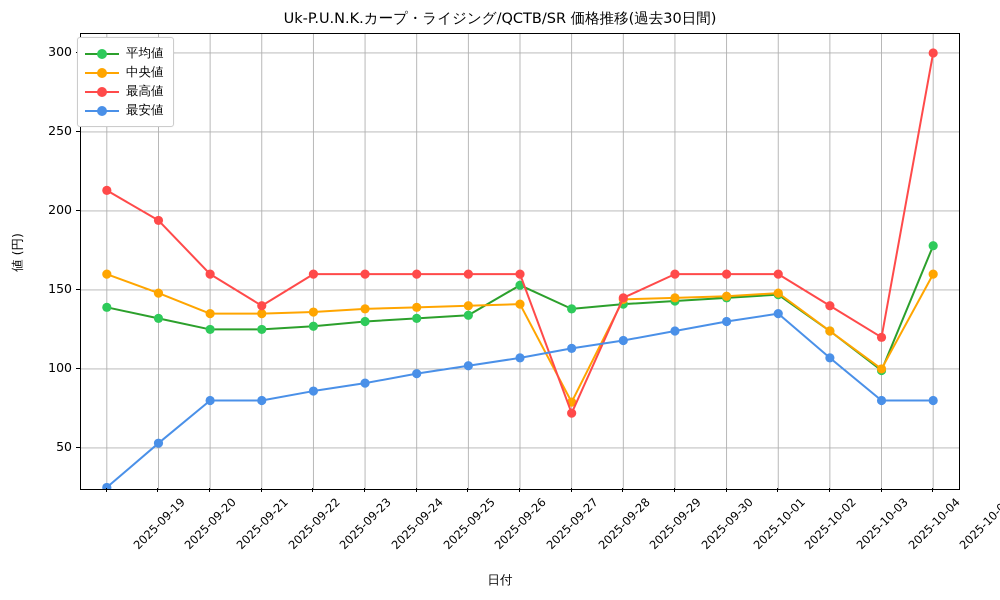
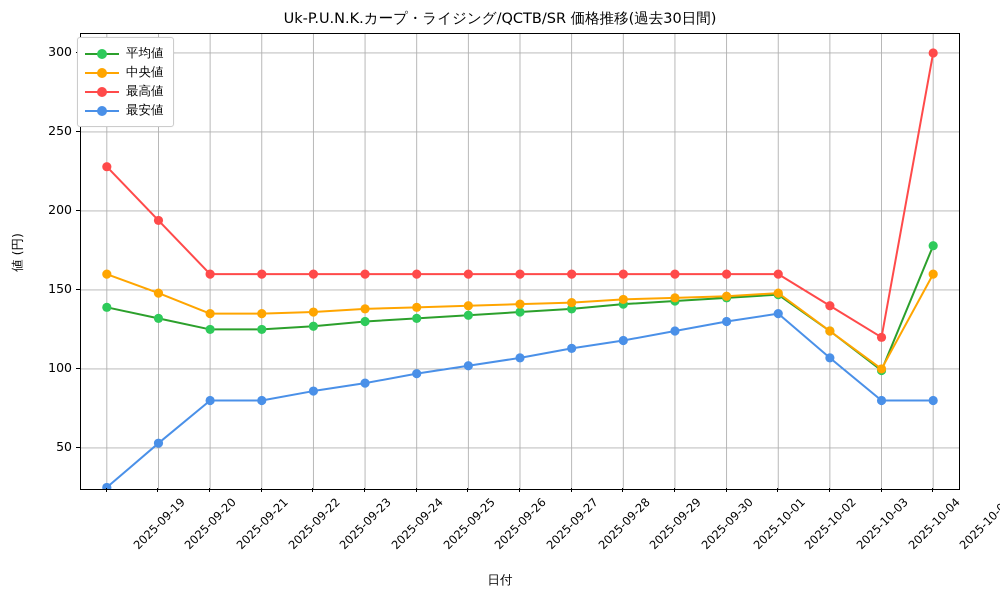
最高値/2025-09-19: 213 -> 228
最高値/2025-09-22: 140 -> 160
平均値/2025-09-27: 153 -> 136
中央値/2025-09-28: 79 -> 142
最高値/2025-09-28: 72 -> 160
最高値/2025-09-29: 145 -> 160
